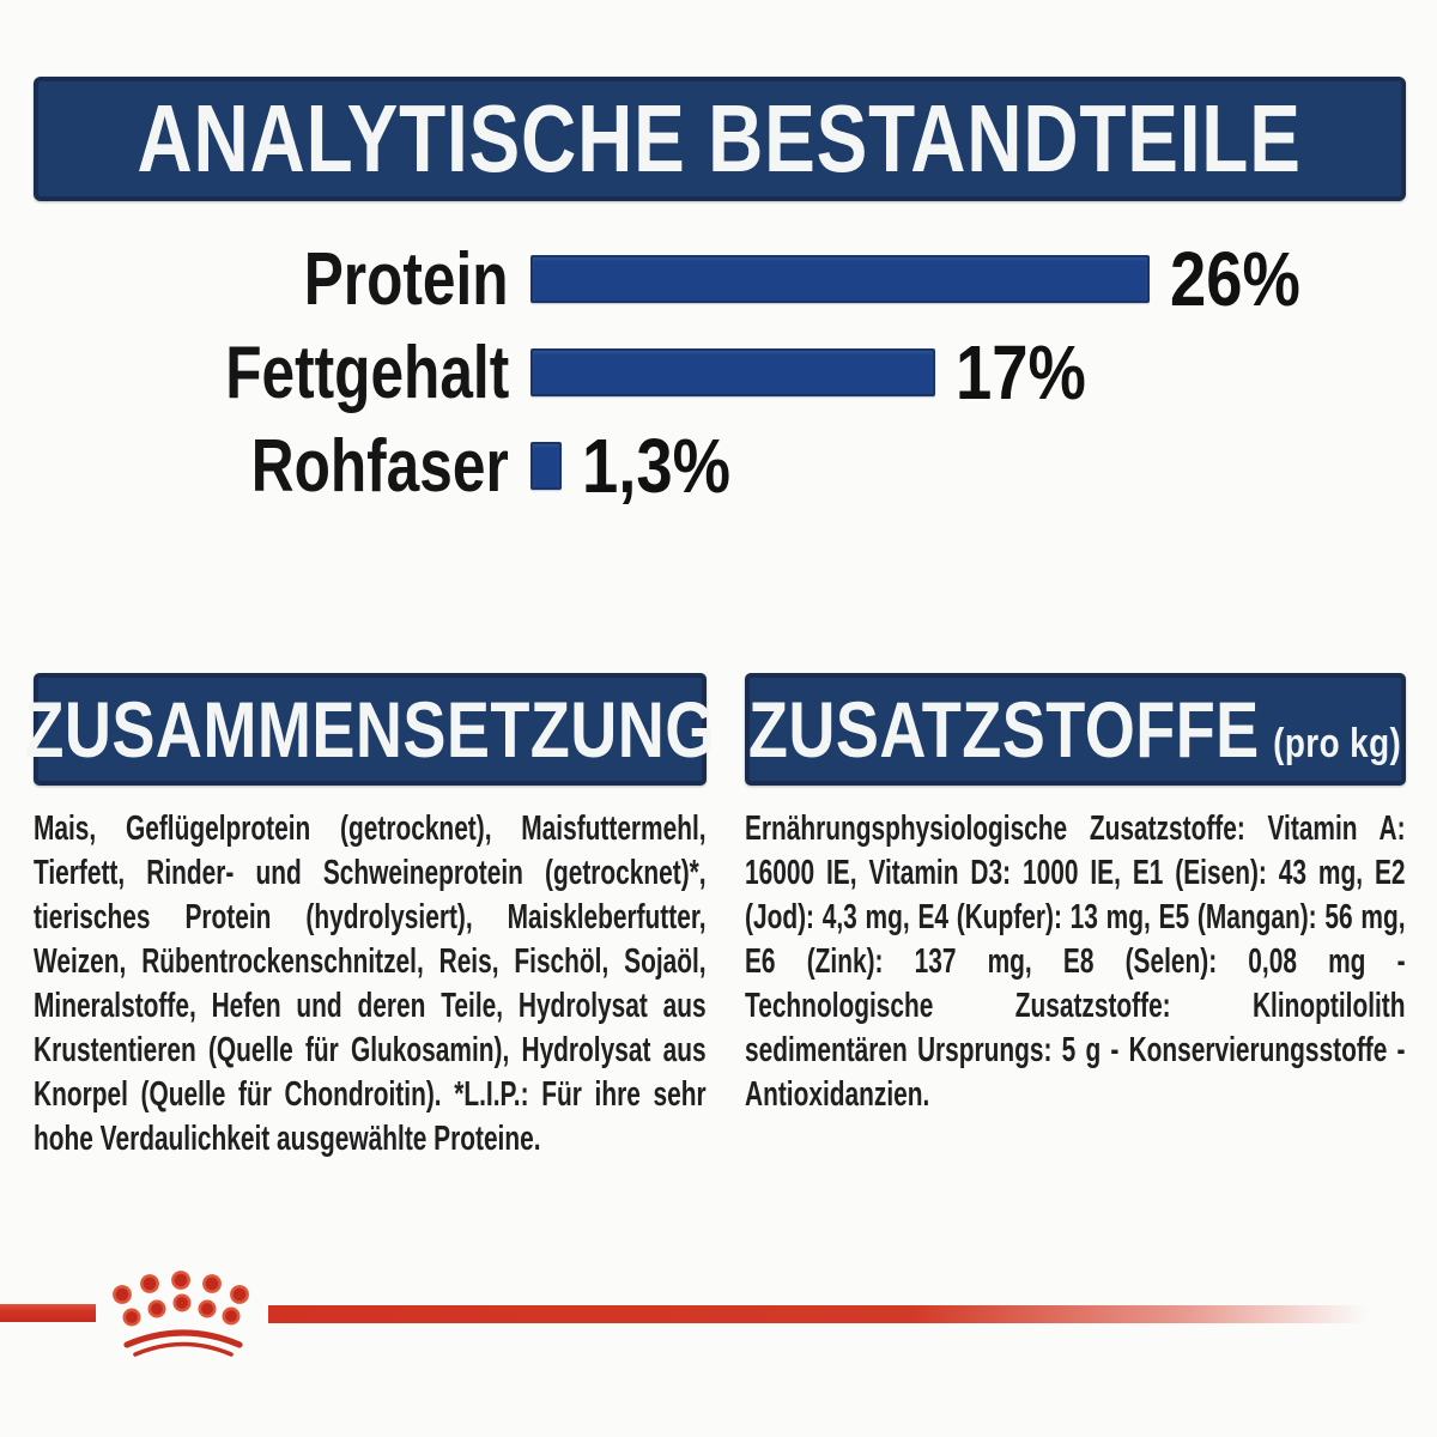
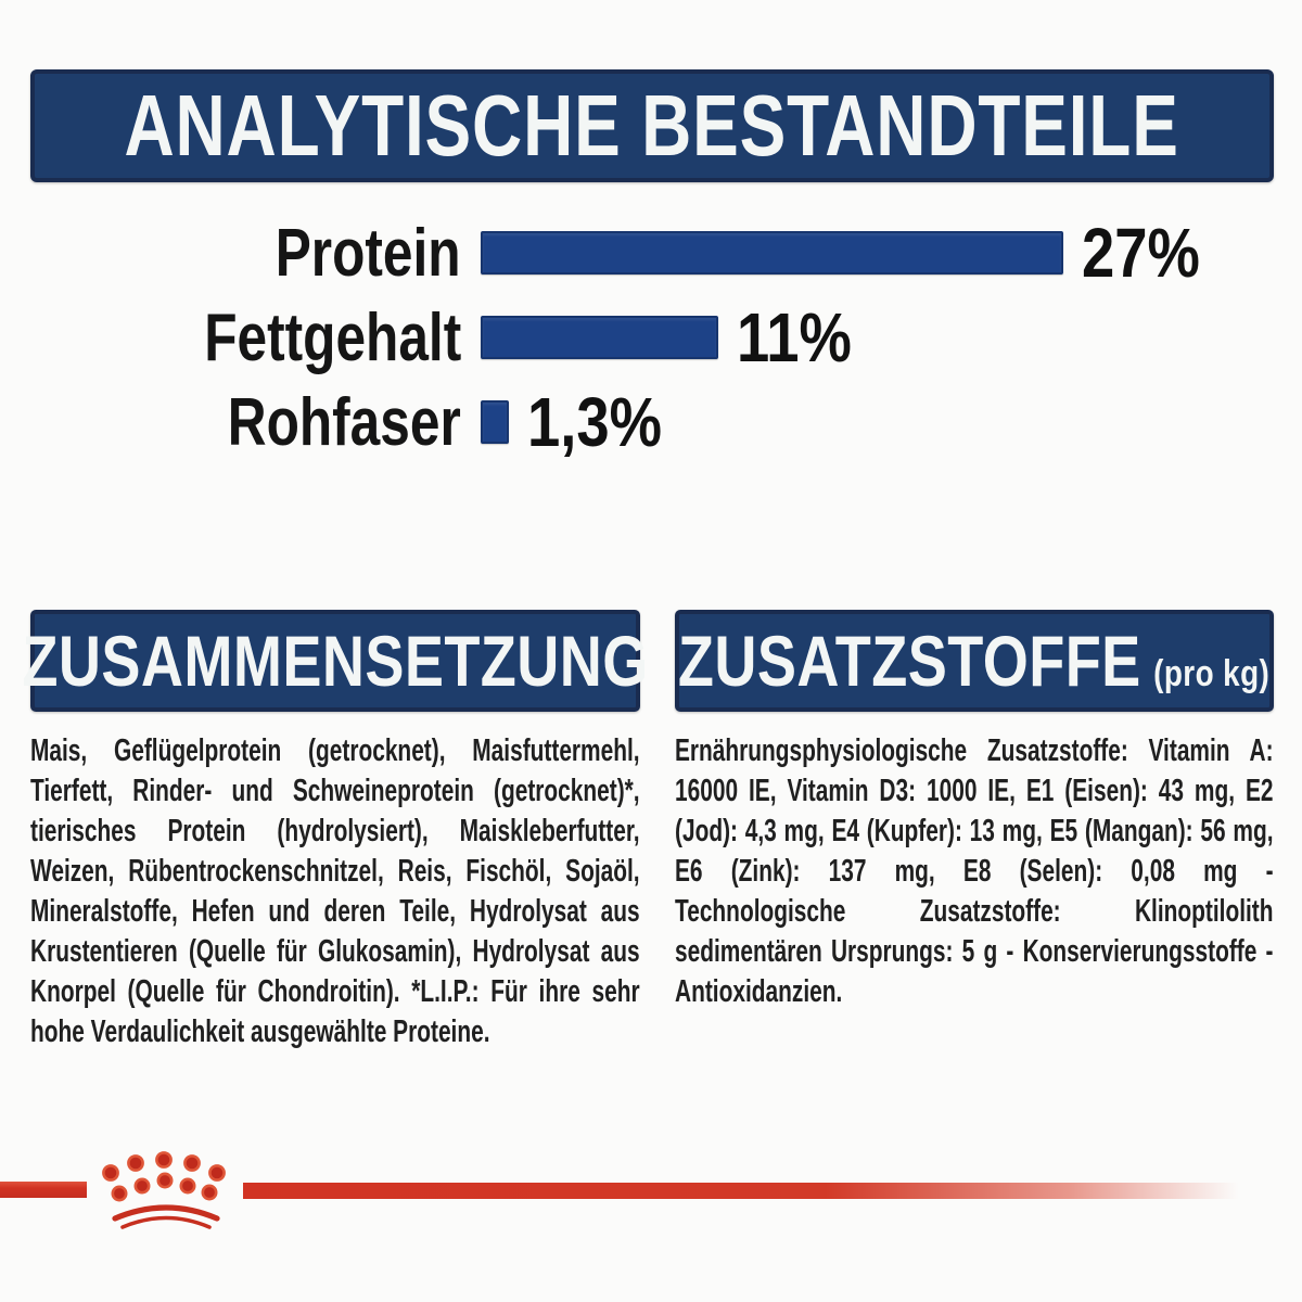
Protein: 26% -> 27%
Fettgehalt: 17% -> 11%
